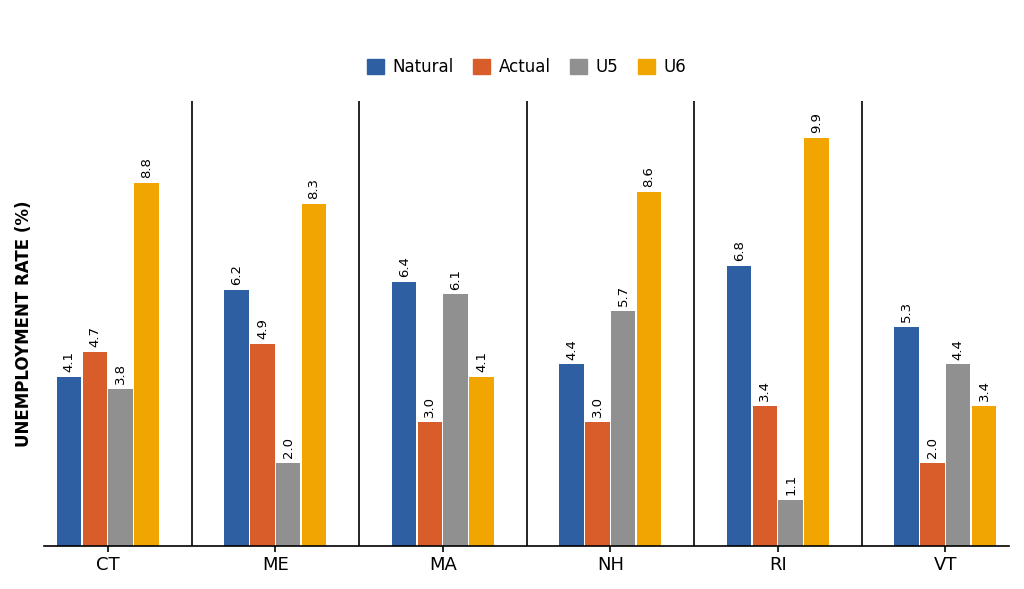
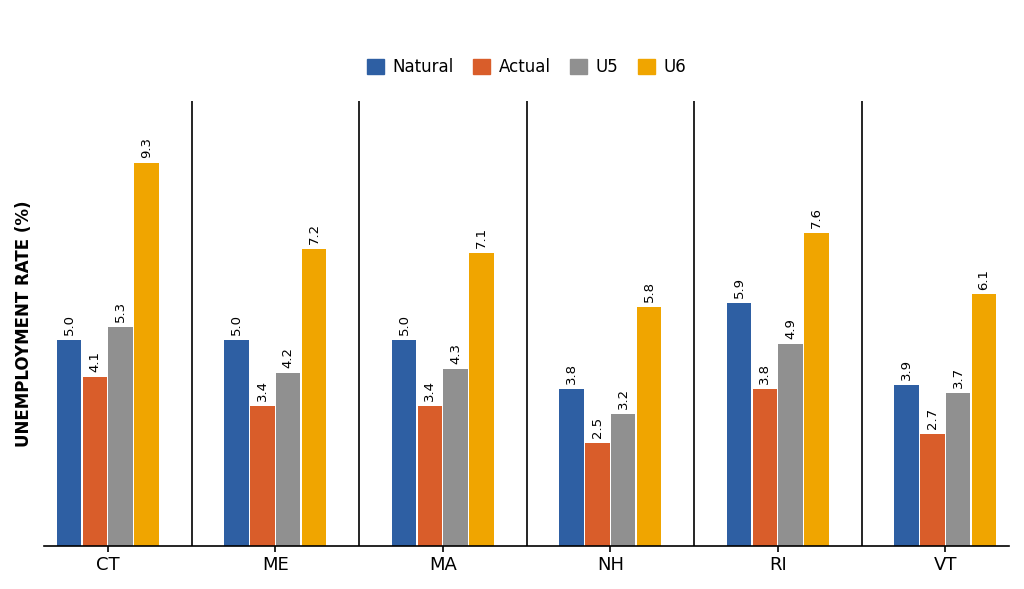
Natural/CT: 4.1 -> 5.0
Actual/CT: 4.7 -> 4.1
U5/CT: 3.8 -> 5.3
U6/CT: 8.8 -> 9.3
Natural/ME: 6.2 -> 5.0
Actual/ME: 4.9 -> 3.4
U5/ME: 2.0 -> 4.2
U6/ME: 8.3 -> 7.2
Natural/MA: 6.4 -> 5.0
Actual/MA: 3.0 -> 3.4
U5/MA: 6.1 -> 4.3
U6/MA: 4.1 -> 7.1
Natural/NH: 4.4 -> 3.8
Actual/NH: 3.0 -> 2.5
U5/NH: 5.7 -> 3.2
U6/NH: 8.6 -> 5.8
Natural/RI: 6.8 -> 5.9
Actual/RI: 3.4 -> 3.8
U5/RI: 1.1 -> 4.9
U6/RI: 9.9 -> 7.6
Natural/VT: 5.3 -> 3.9
Actual/VT: 2.0 -> 2.7
U5/VT: 4.4 -> 3.7
U6/VT: 3.4 -> 6.1
